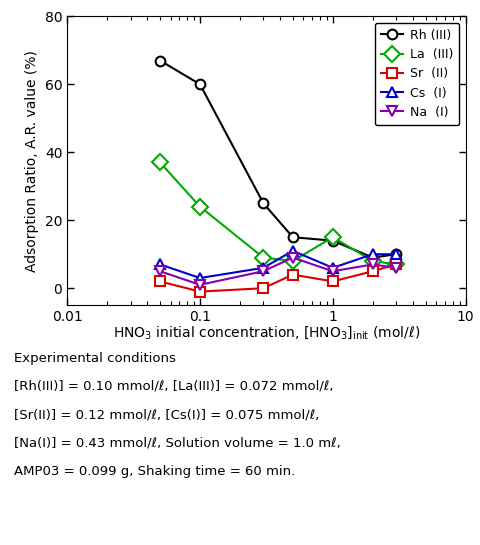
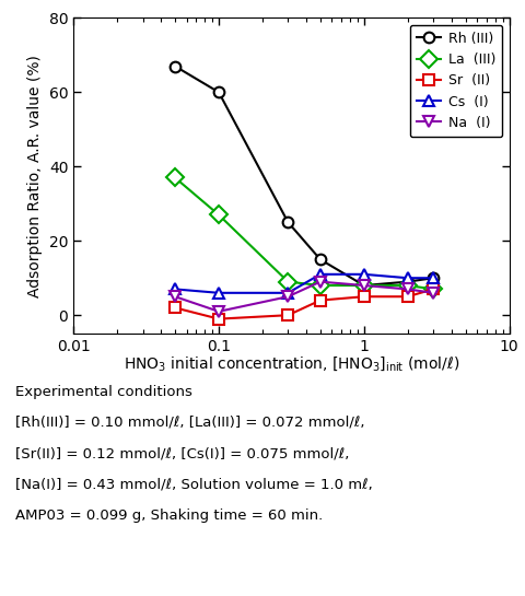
La (III)/0.1: 24 -> 27
Cs (I)/0.1: 3 -> 6
Rh (III)/1: 14 -> 8
La (III)/1: 15 -> 8
Sr (II)/1: 2 -> 5
Cs (I)/1: 6 -> 11
Na (I)/1: 5 -> 8
